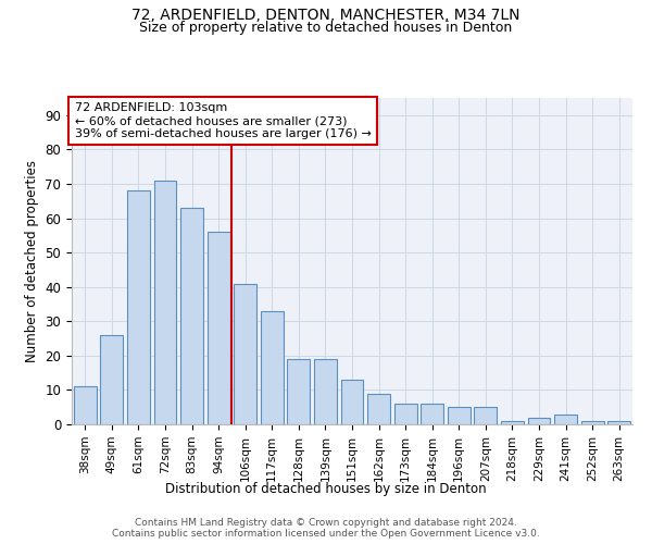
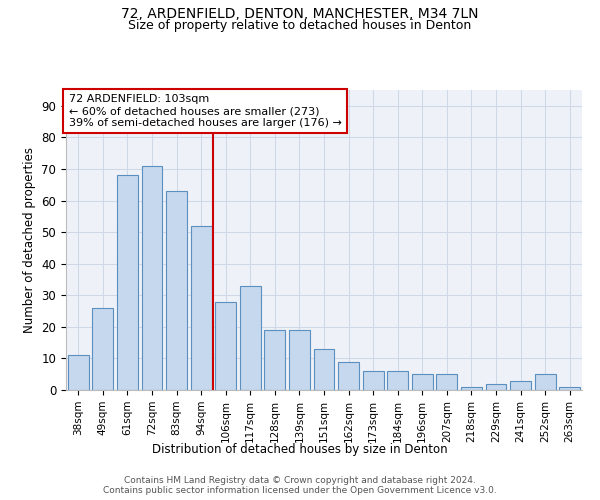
94sqm: 56 -> 52
106sqm: 41 -> 28
252sqm: 1 -> 5
